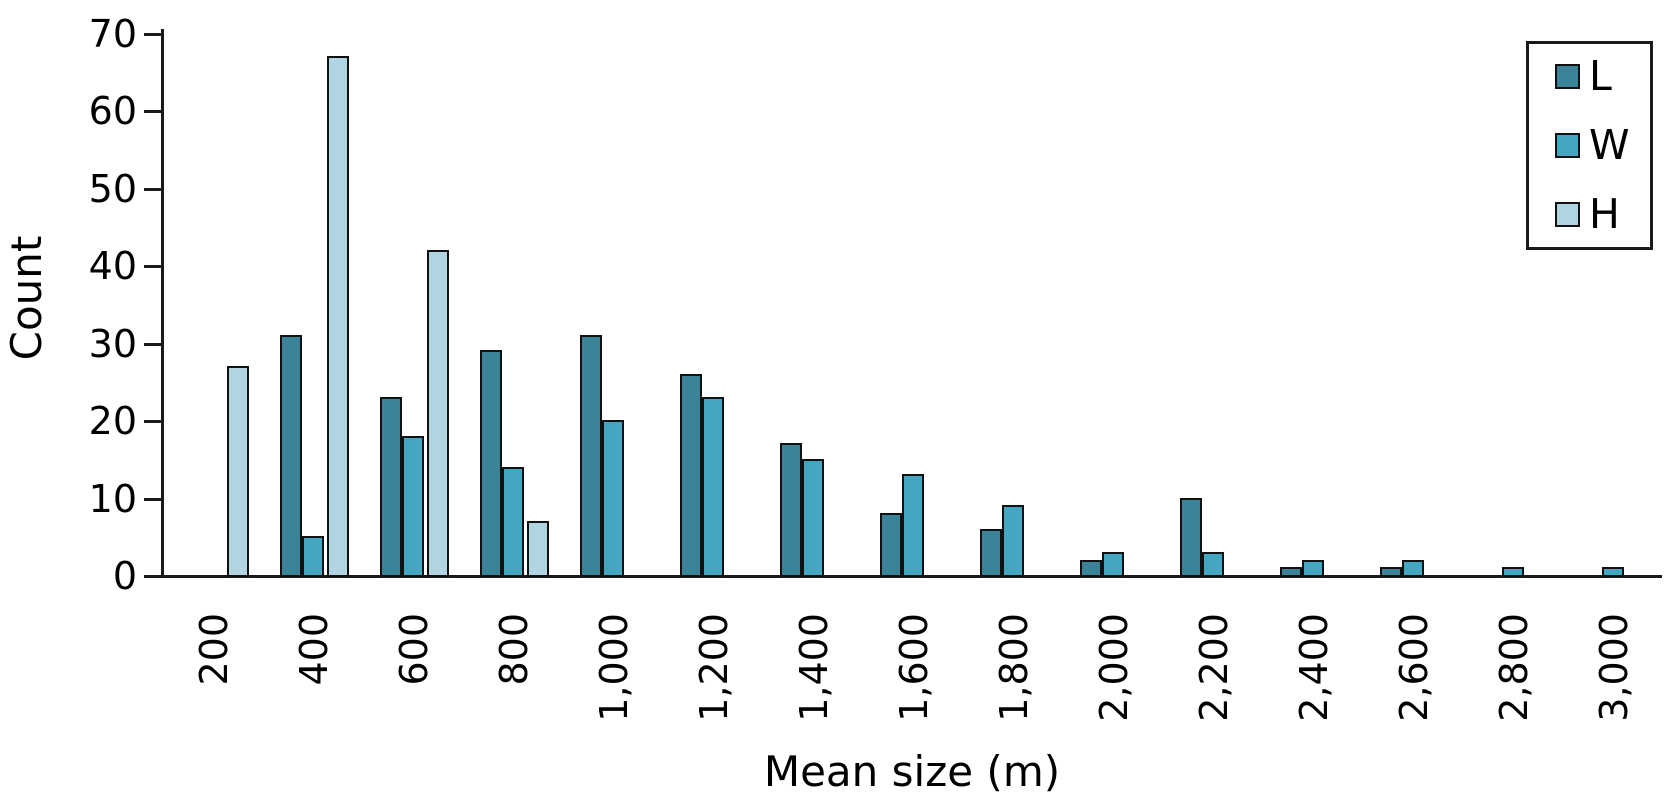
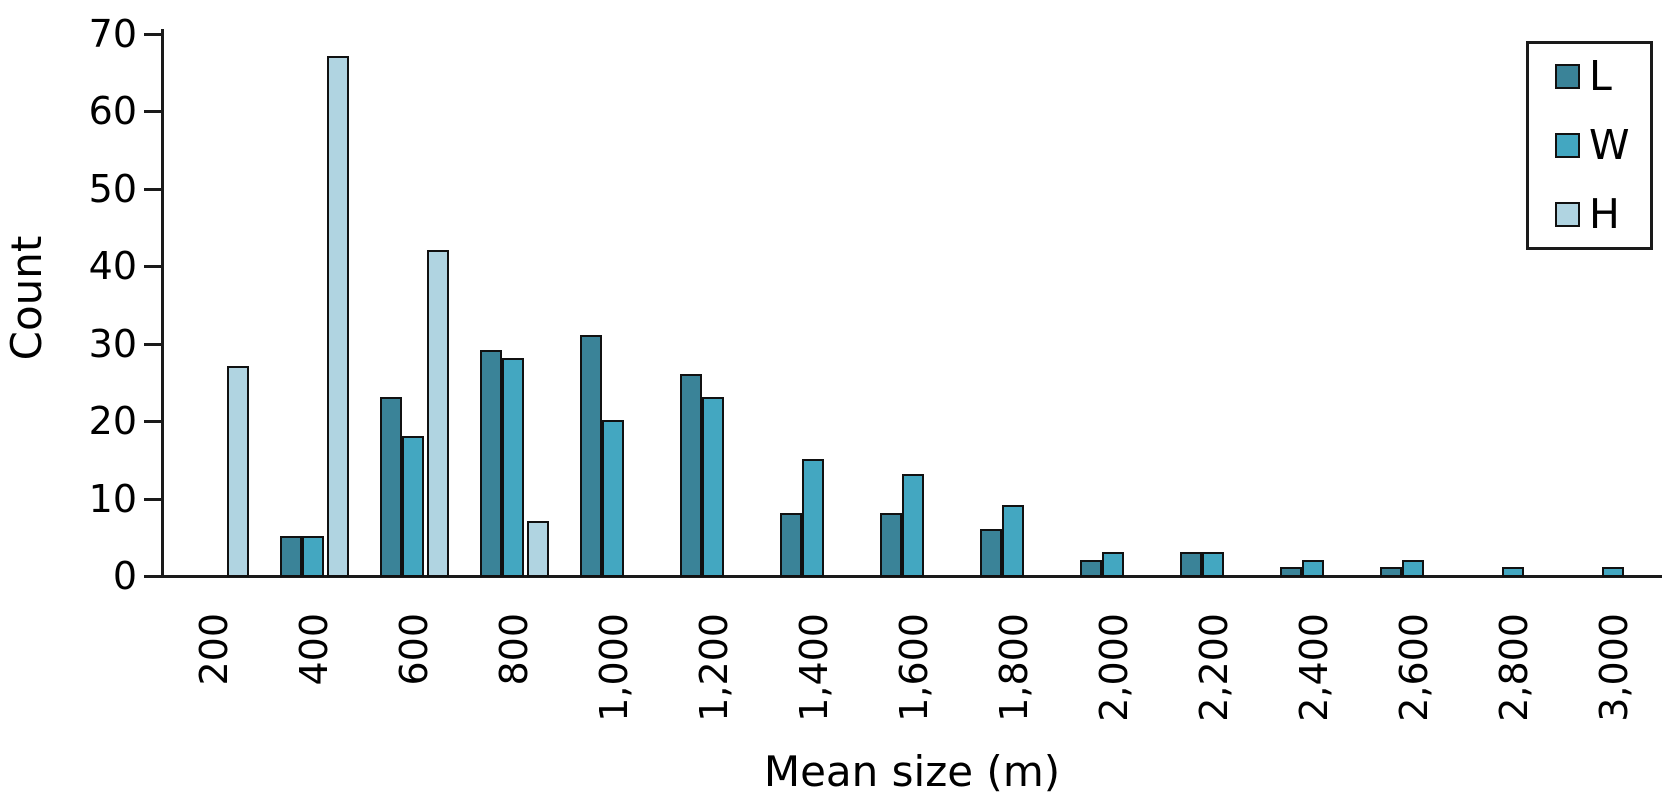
L/400: 31 -> 5
W/800: 14 -> 28
L/1,400: 17 -> 8
L/2,200: 10 -> 3
